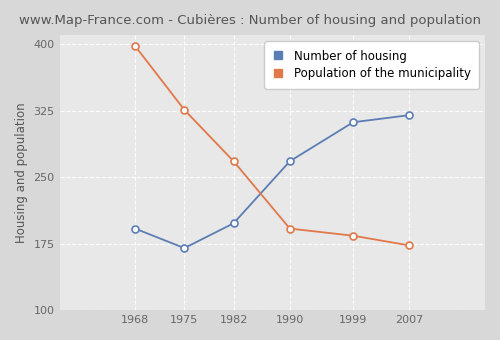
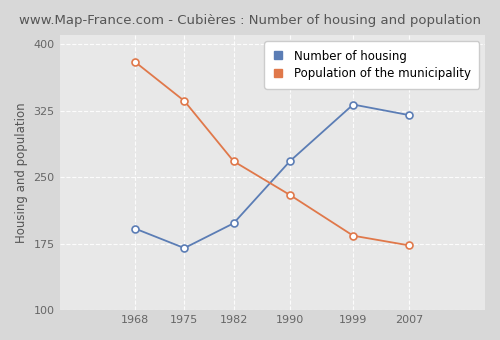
Population of the municipality/1968: 398 -> 380
Population of the municipality/1975: 326 -> 336
Population of the municipality/1990: 192 -> 230
Number of housing/1999: 312 -> 332
